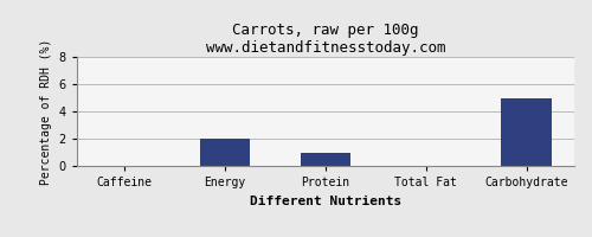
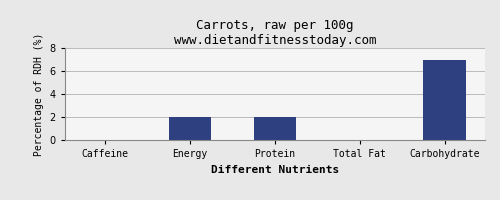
Protein: 1 -> 2
Carbohydrate: 5 -> 7
